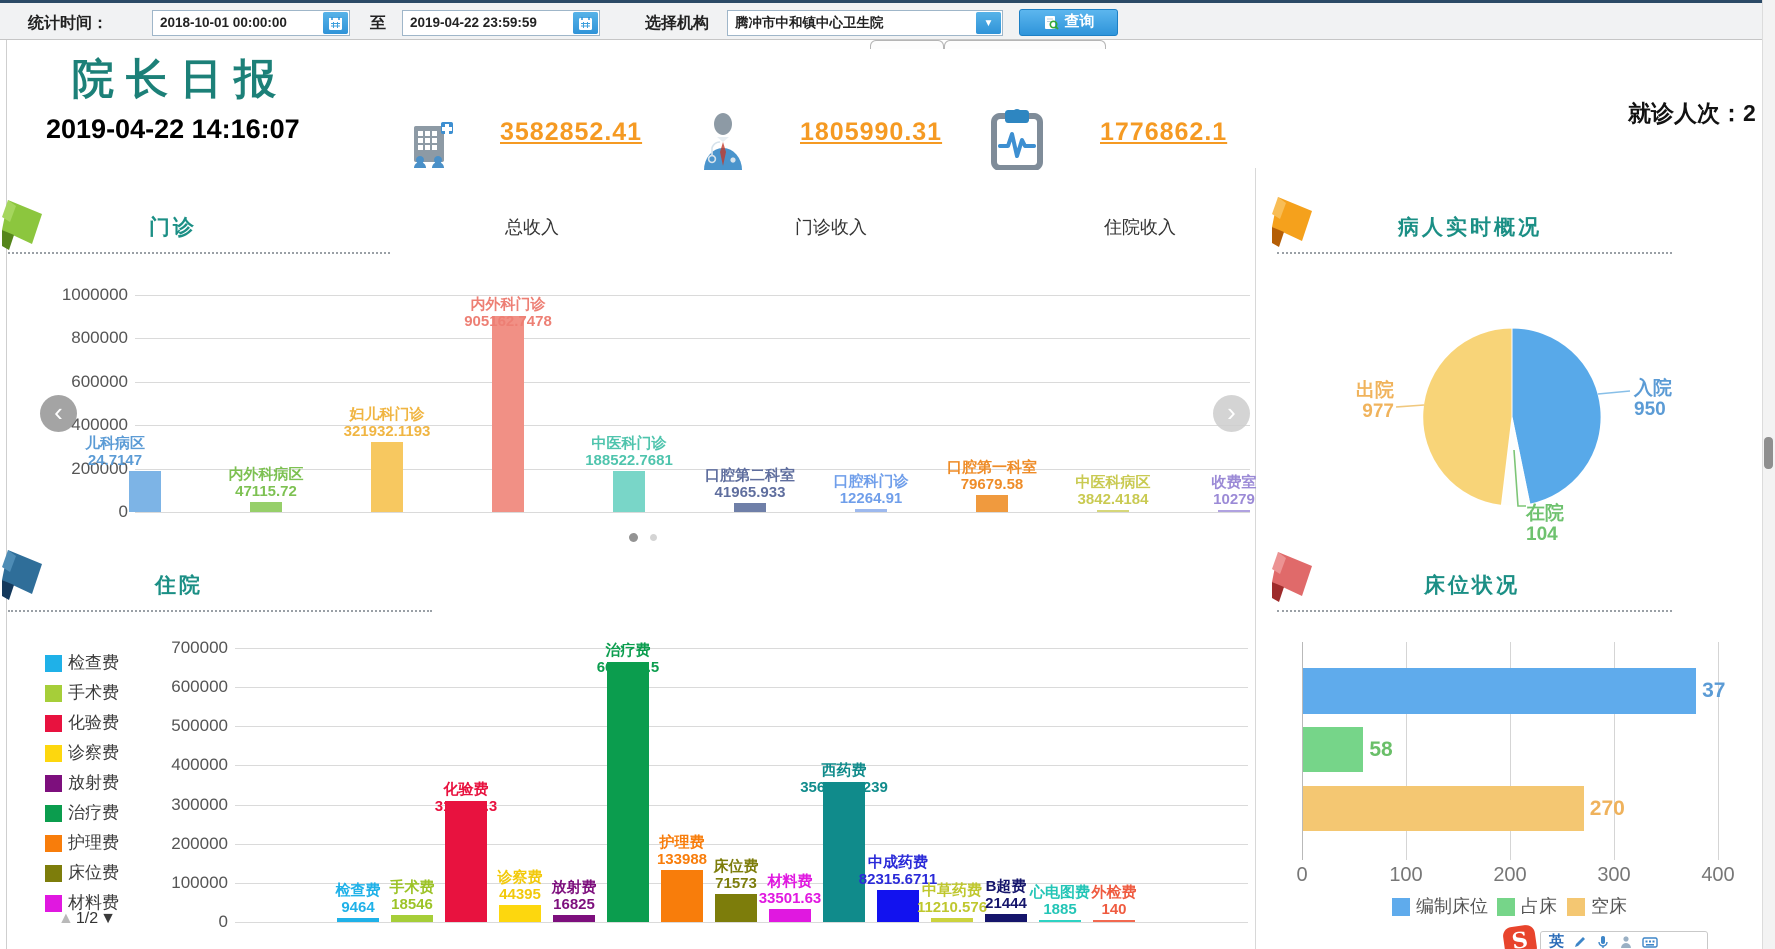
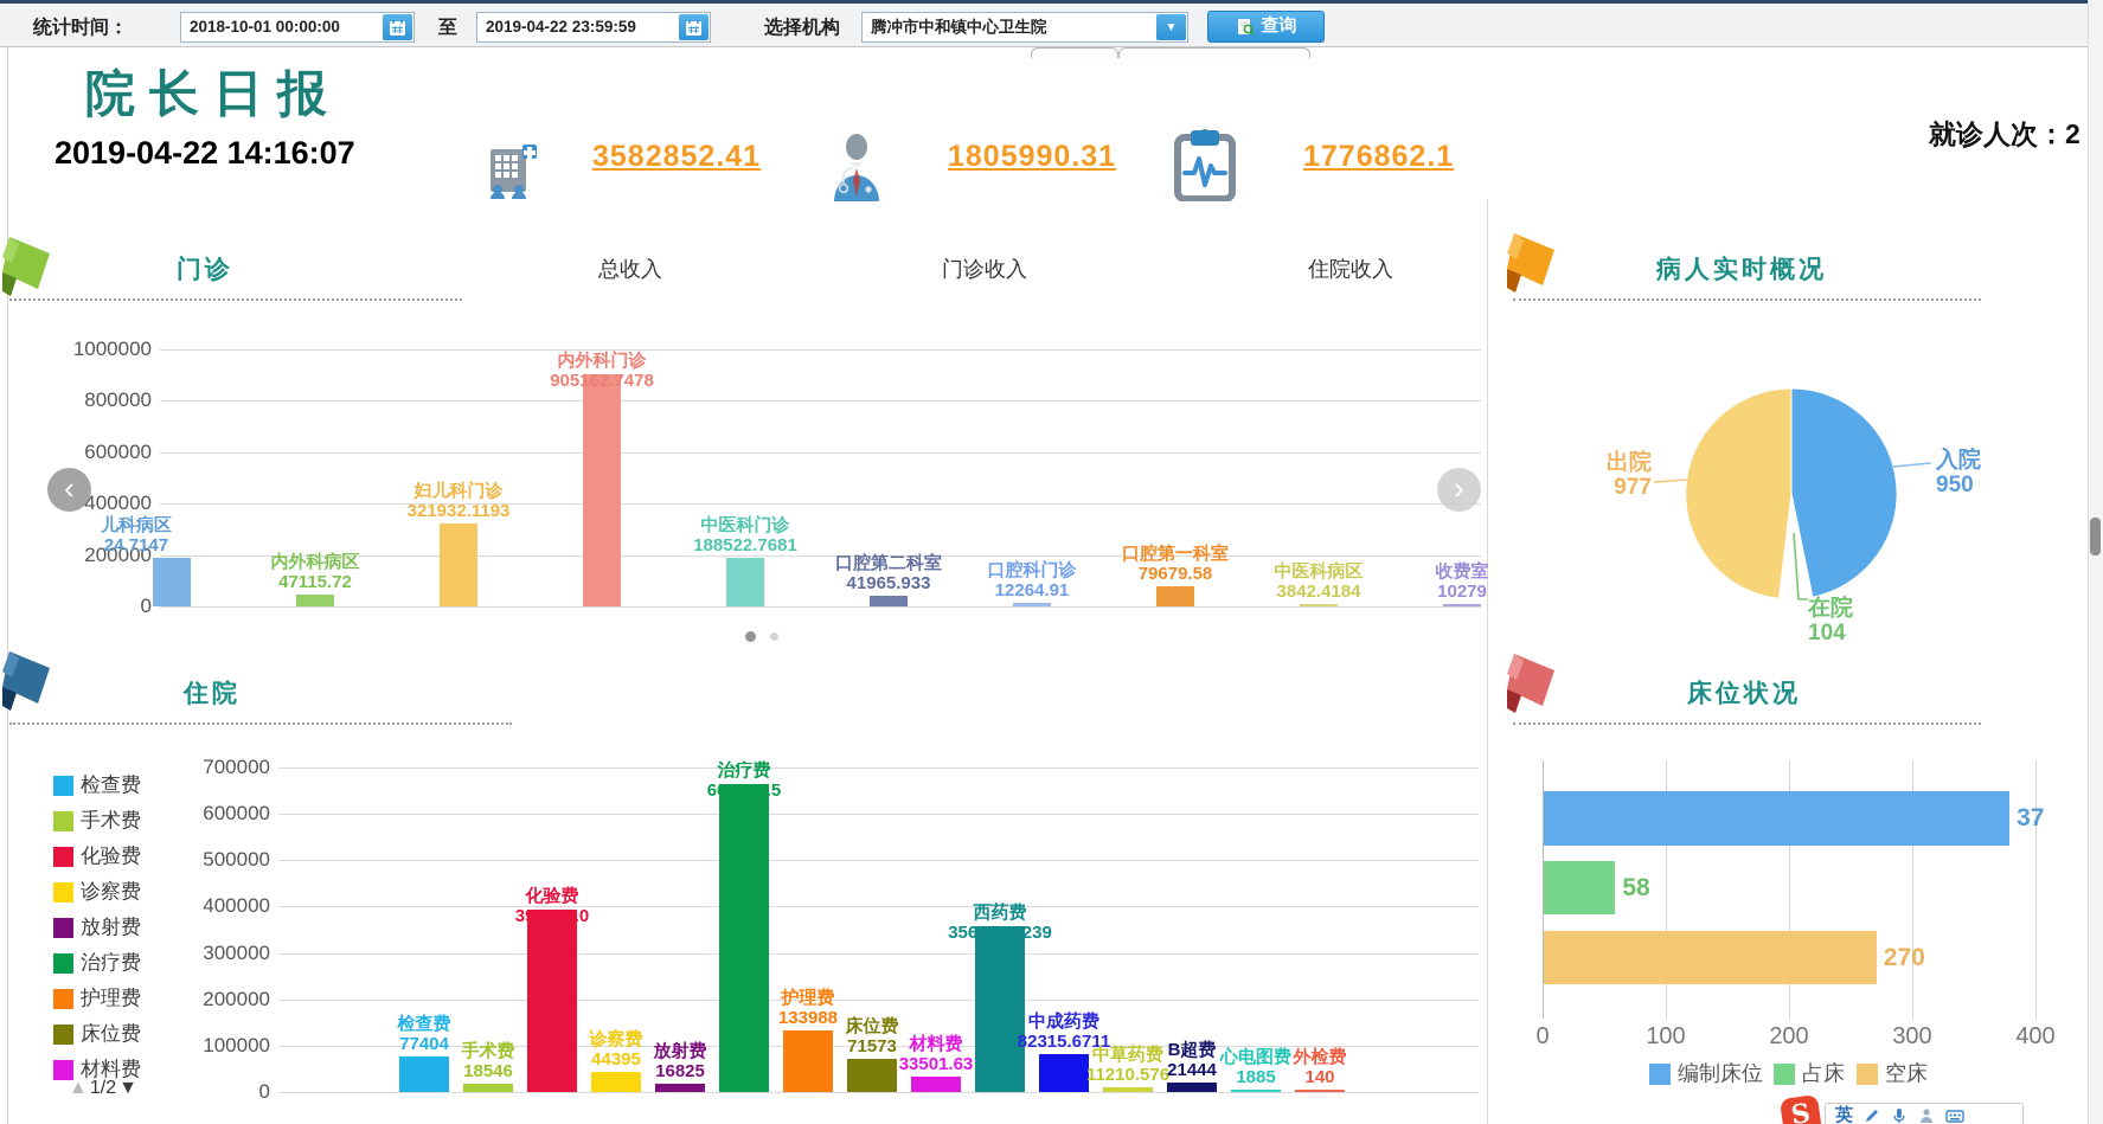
住院/检查费: 9464 -> 77404
住院/化验费: 310278.3 -> 394427.0
